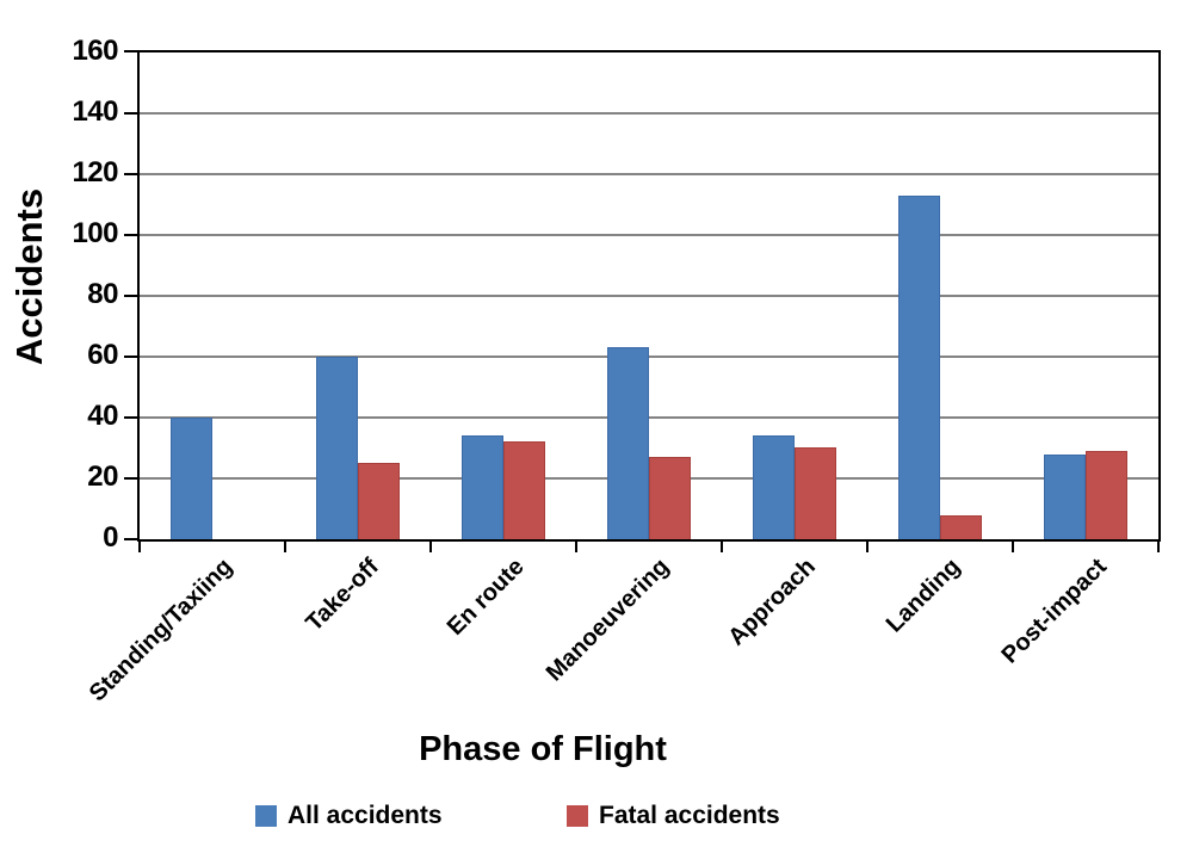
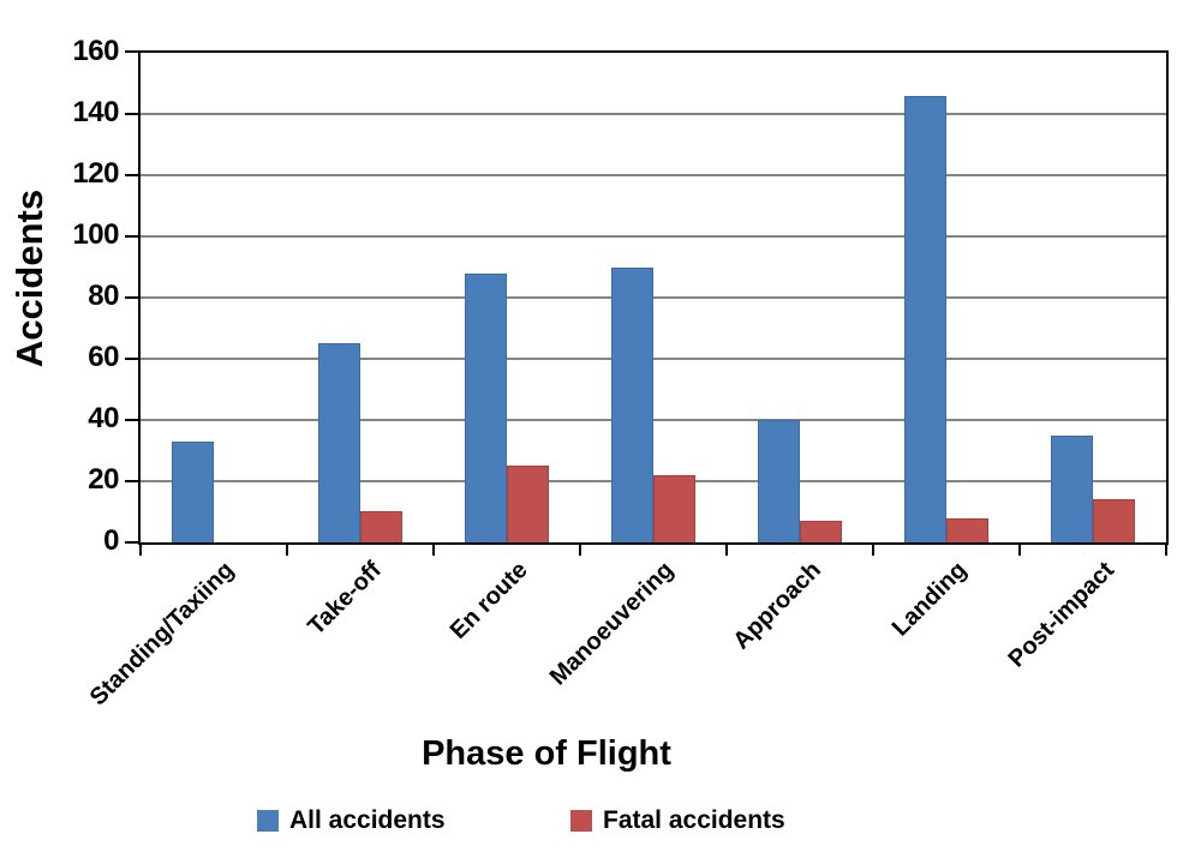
All accidents/Standing/Taxiing: 40 -> 33
All accidents/Take-off: 60 -> 65
Fatal accidents/Take-off: 25 -> 10
All accidents/En route: 34 -> 88
Fatal accidents/En route: 32 -> 25
All accidents/Manoeuvering: 63 -> 90
Fatal accidents/Manoeuvering: 27 -> 22
All accidents/Approach: 34 -> 40
Fatal accidents/Approach: 30 -> 7
All accidents/Landing: 113 -> 146
All accidents/Post-impact: 28 -> 35
Fatal accidents/Post-impact: 29 -> 14
